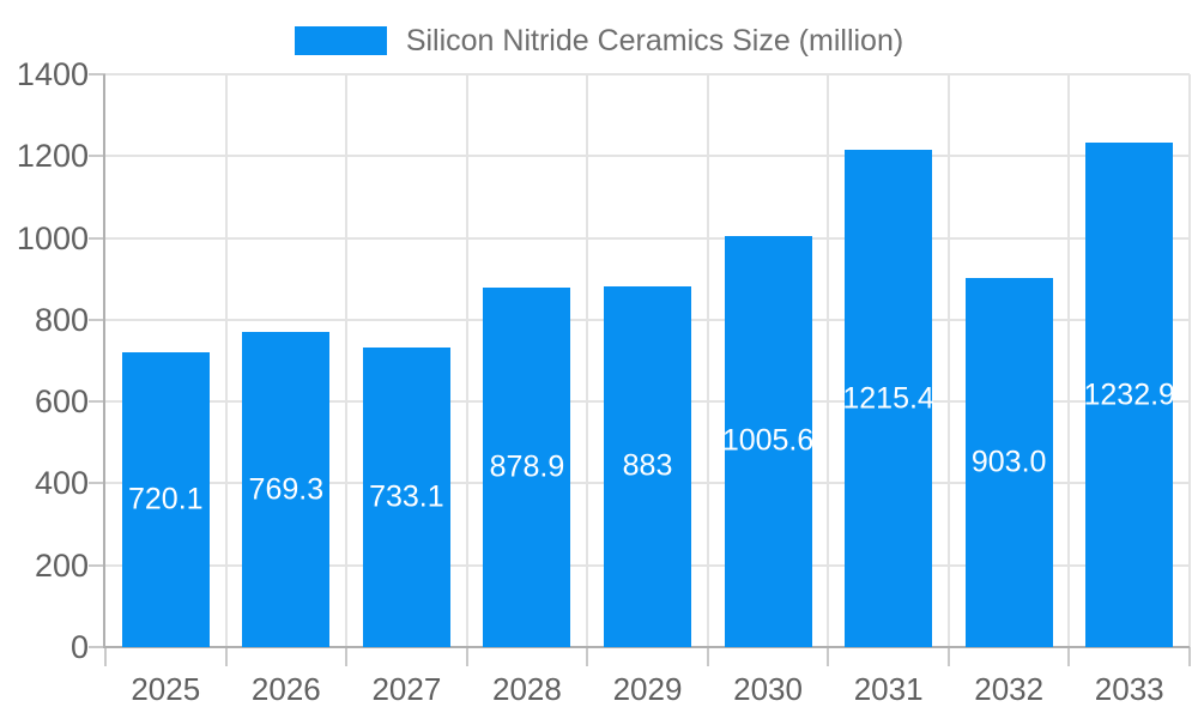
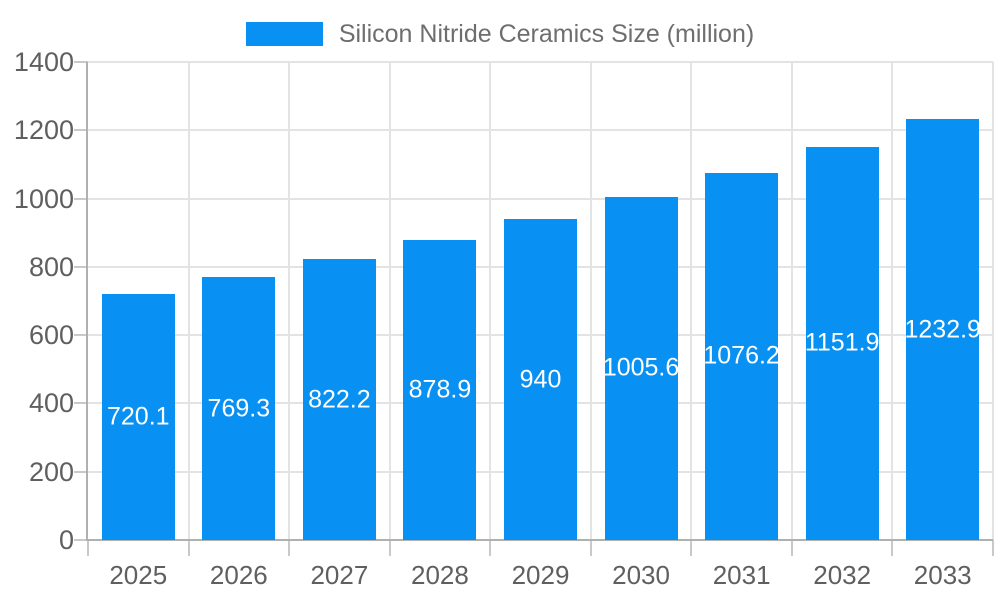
2027: 733.1 -> 822.2
2029: 883 -> 940
2031: 1215.4 -> 1076.2
2032: 903.0 -> 1151.9
